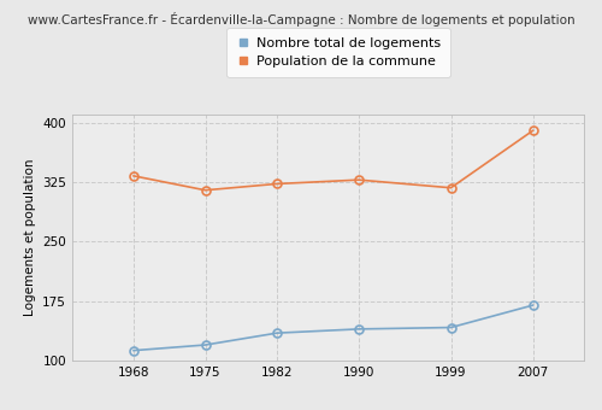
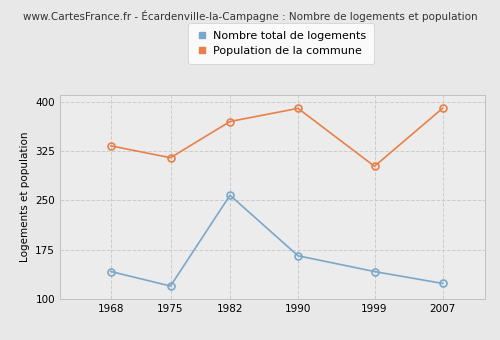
Nombre total de logements/1968: 113 -> 142
Nombre total de logements/1982: 135 -> 258
Population de la commune/1982: 323 -> 370
Nombre total de logements/1990: 140 -> 166
Population de la commune/1990: 328 -> 390
Population de la commune/1999: 318 -> 302
Nombre total de logements/2007: 170 -> 124
